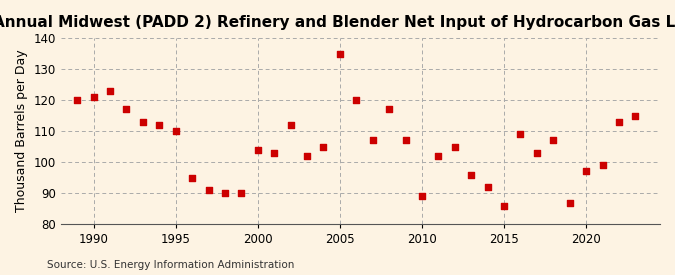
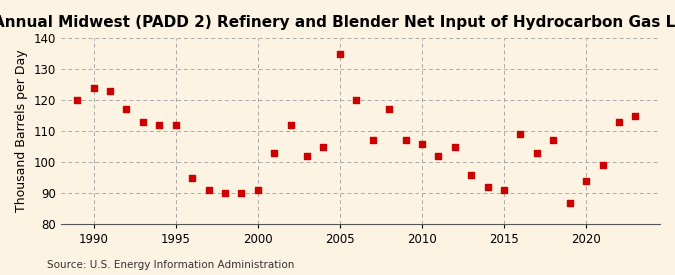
1990: 121 -> 124
1995: 110 -> 112
2000: 104 -> 91
2010: 89 -> 106
2015: 86 -> 91
2020: 97 -> 94
